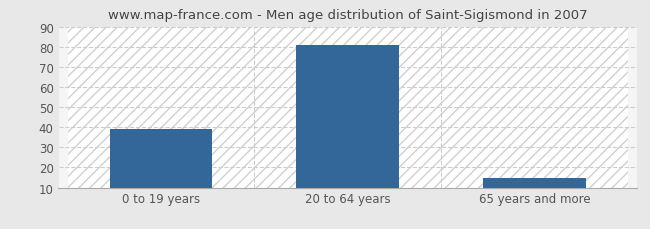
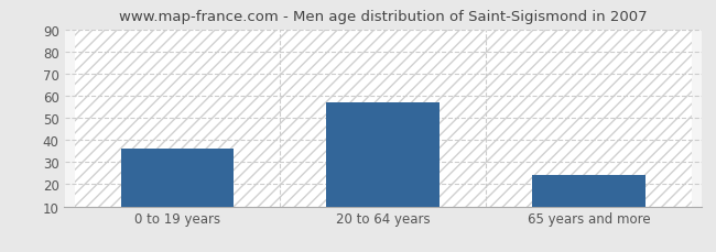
0 to 19 years: 39 -> 36
20 to 64 years: 81 -> 57
65 years and more: 15 -> 24
